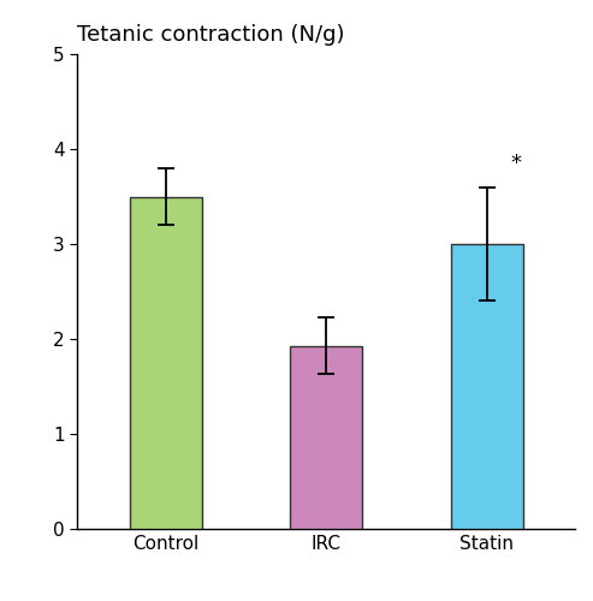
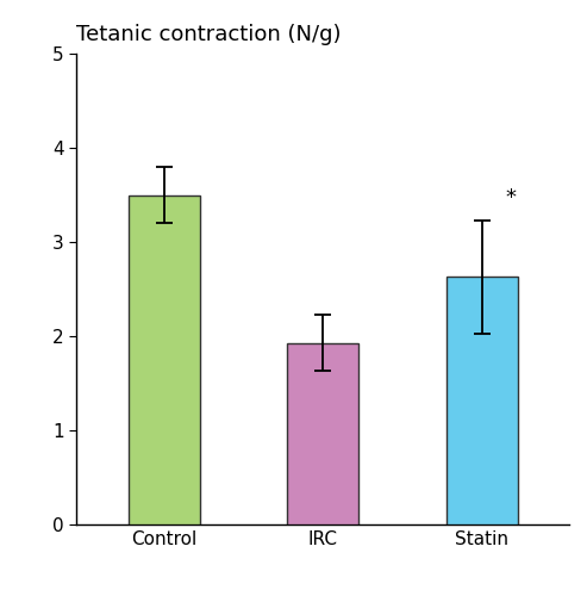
Statin: 3.00 -> 2.63
